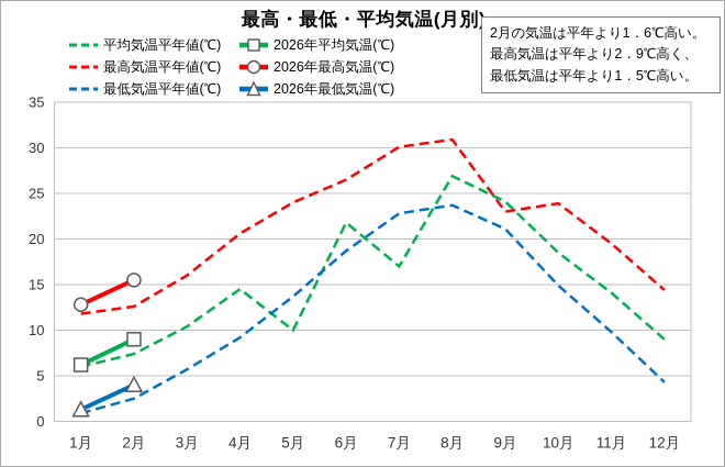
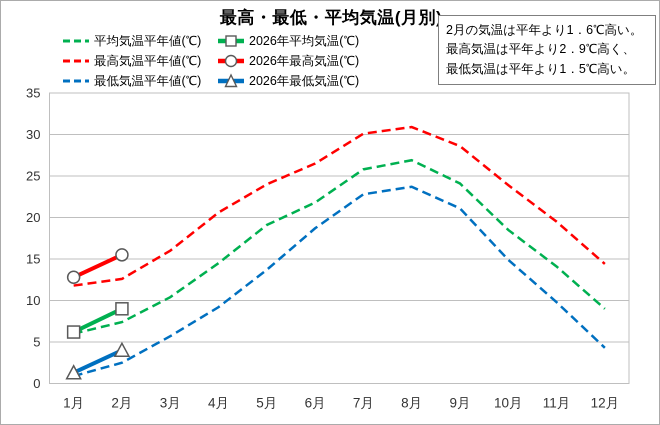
平均気温平年値(℃)/5月: 10 -> 19
平均気温平年値(℃)/7月: 17 -> 26
最高気温平年値(℃)/9月: 23 -> 29
